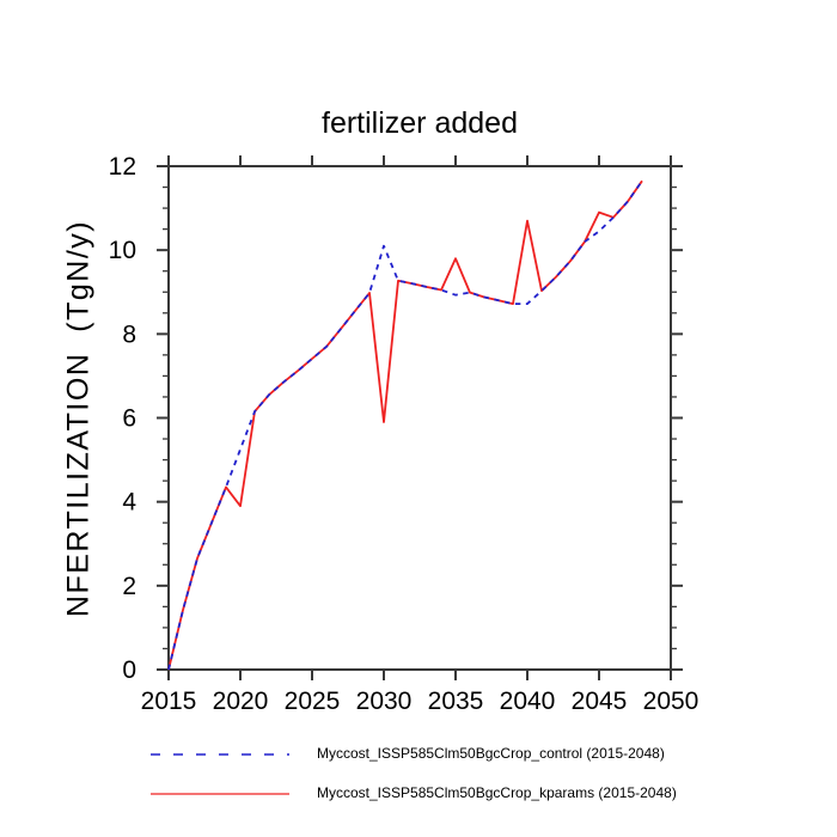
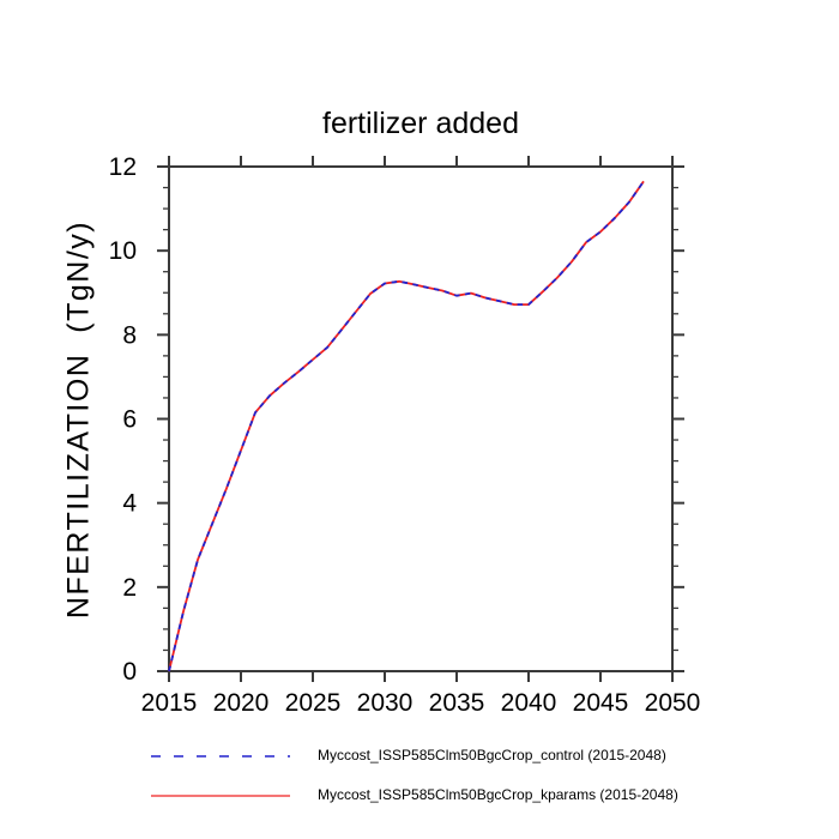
Myccost_ISSP585Clm50BgcCrop_kparams (2015-2048)/2020: 3.9 -> 5.2
Myccost_ISSP585Clm50BgcCrop_control (2015-2048)/2030: 10.1 -> 9.2
Myccost_ISSP585Clm50BgcCrop_kparams (2015-2048)/2030: 5.9 -> 9.2
Myccost_ISSP585Clm50BgcCrop_kparams (2015-2048)/2035: 9.8 -> 8.9
Myccost_ISSP585Clm50BgcCrop_kparams (2015-2048)/2040: 10.7 -> 8.7
Myccost_ISSP585Clm50BgcCrop_kparams (2015-2048)/2045: 10.9 -> 10.4
